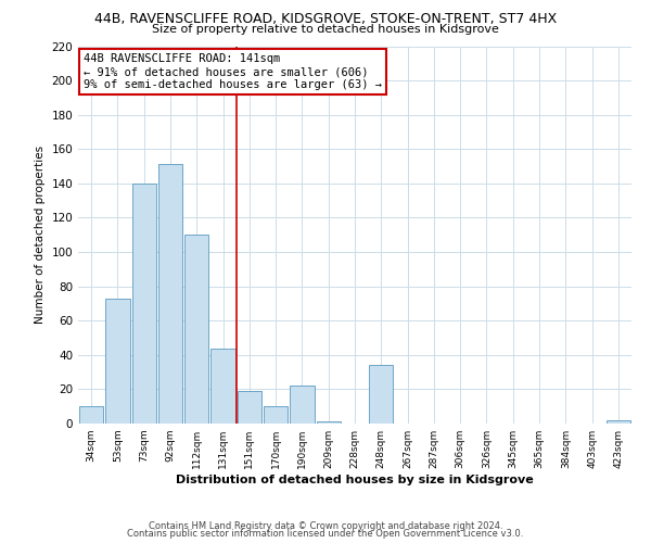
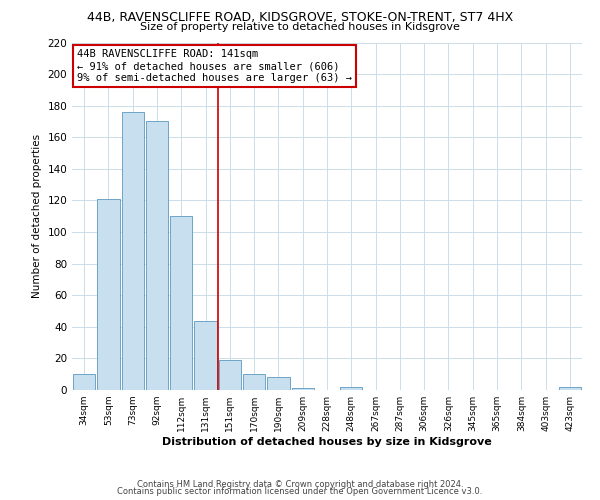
53sqm: 73 -> 121
73sqm: 140 -> 176
92sqm: 151 -> 170
190sqm: 22 -> 8
248sqm: 34 -> 2
